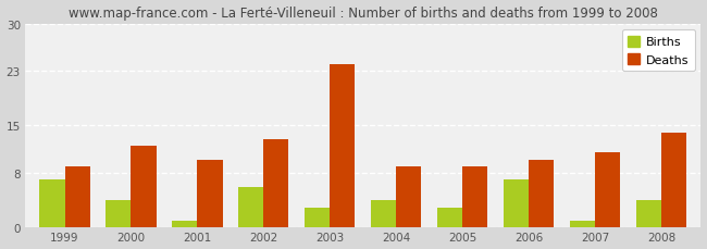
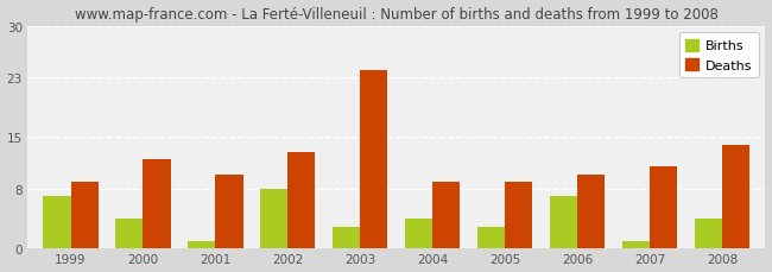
Births/2002: 6 -> 8
